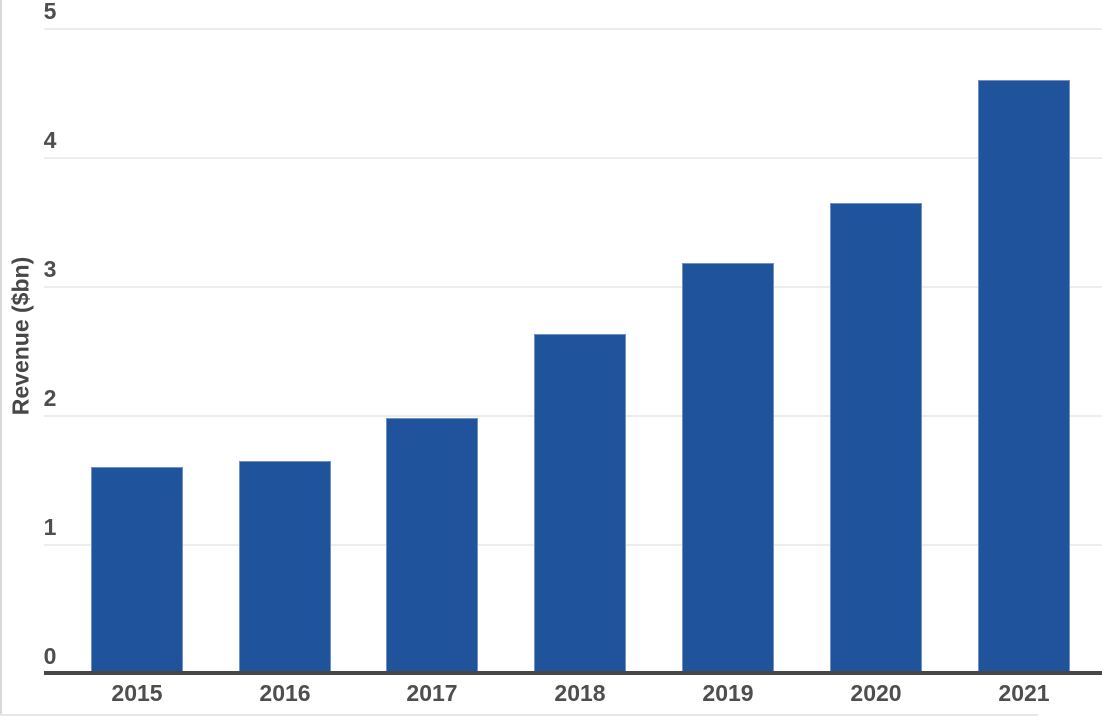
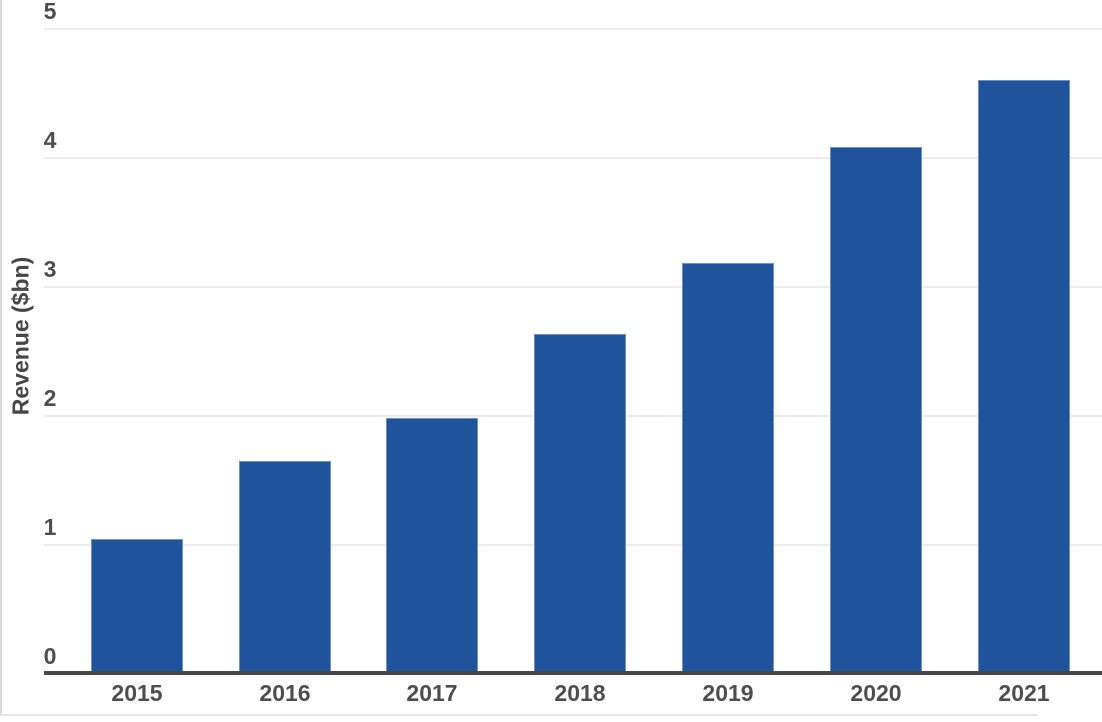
2015: 1.60 -> 1.04
2020: 3.64 -> 4.08
